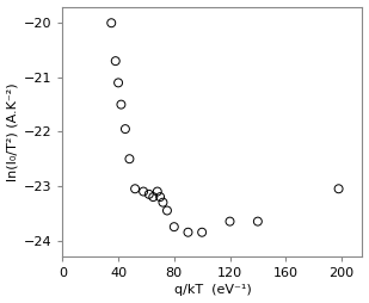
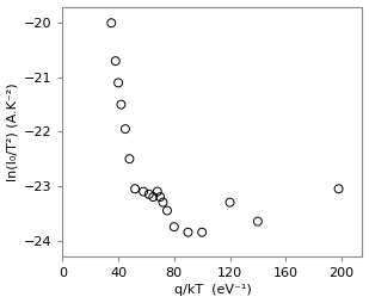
120: -23.65 -> -23.30
